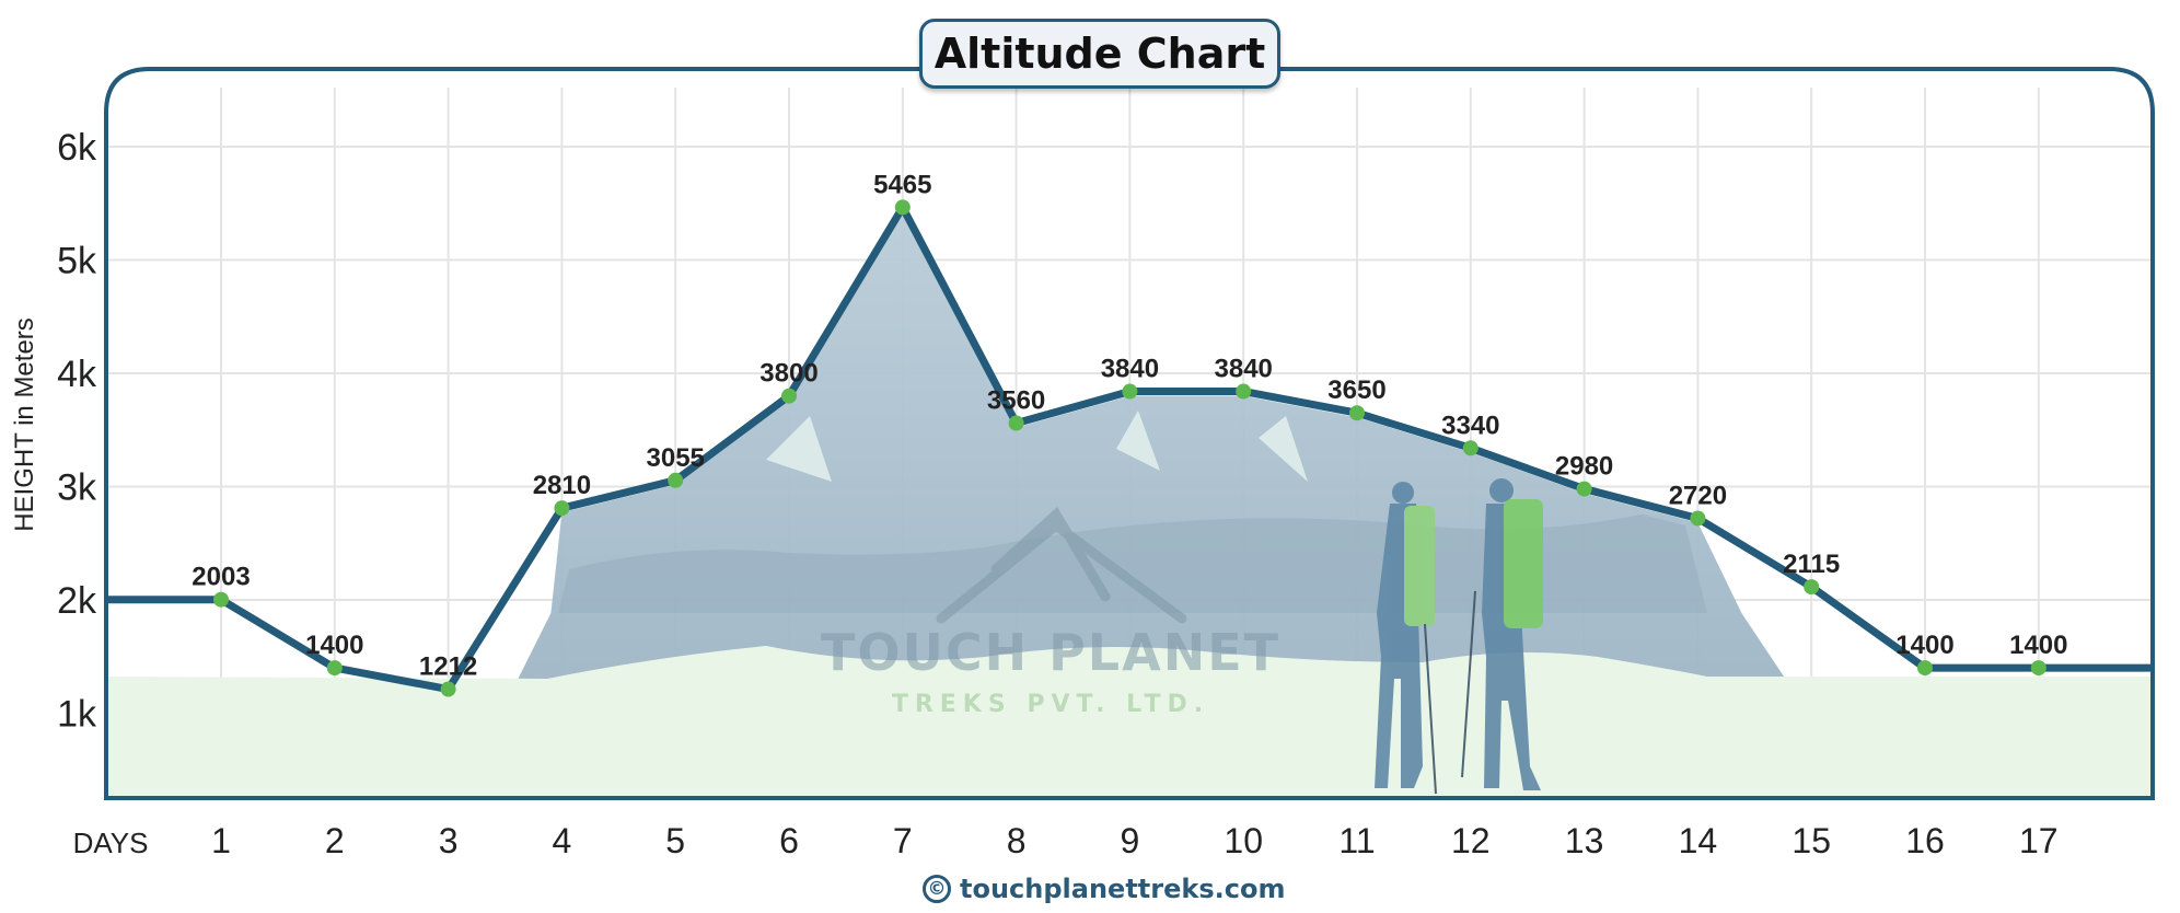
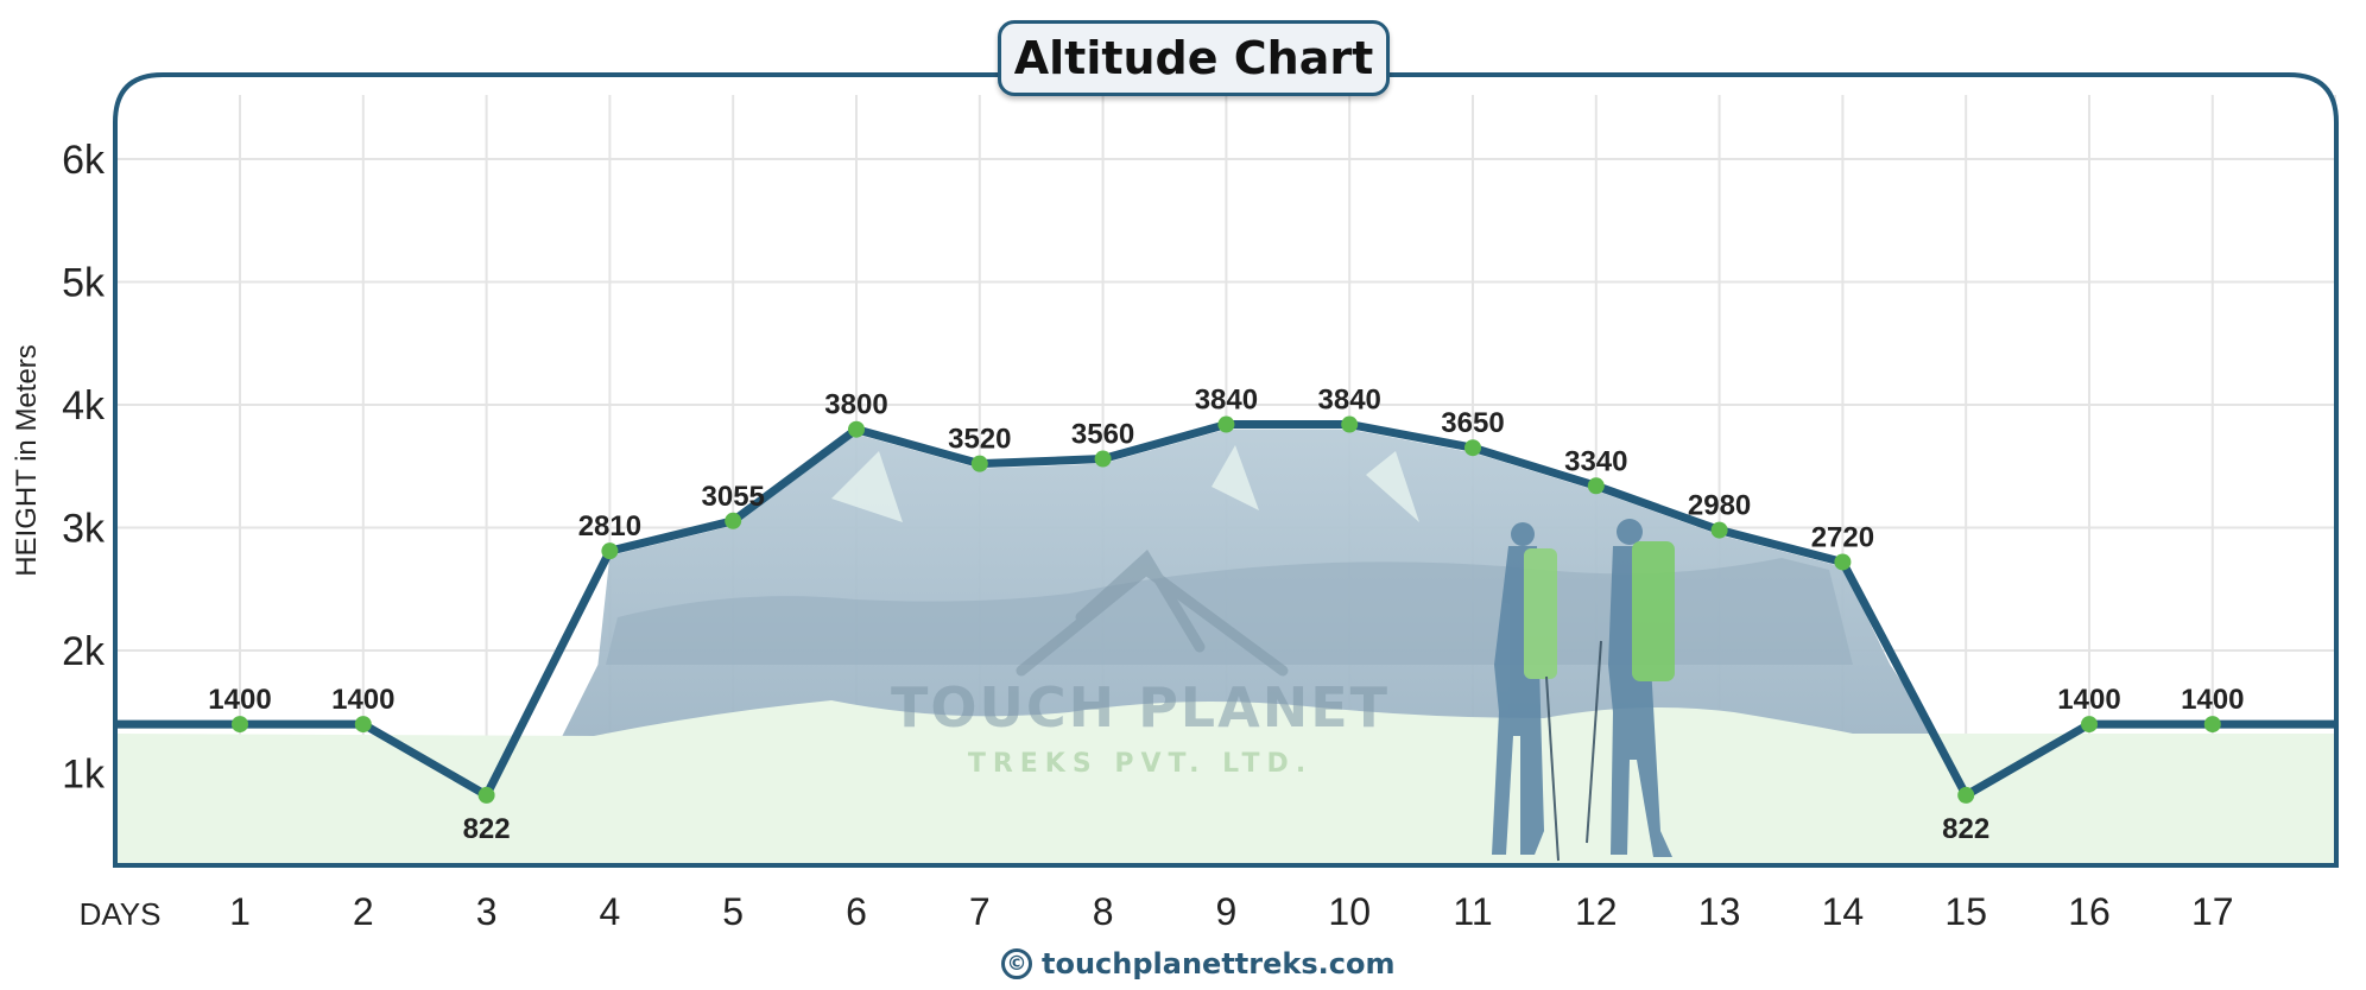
1: 2003 -> 1400
3: 1212 -> 822
7: 5465 -> 3520
15: 2115 -> 822
